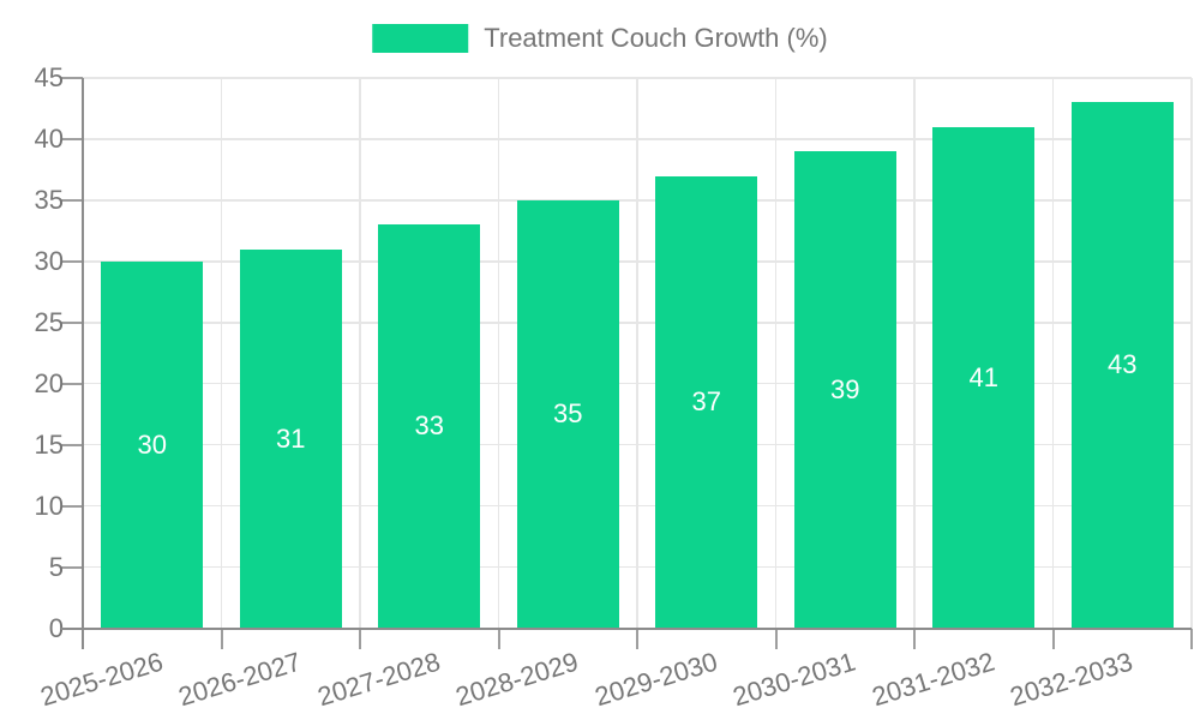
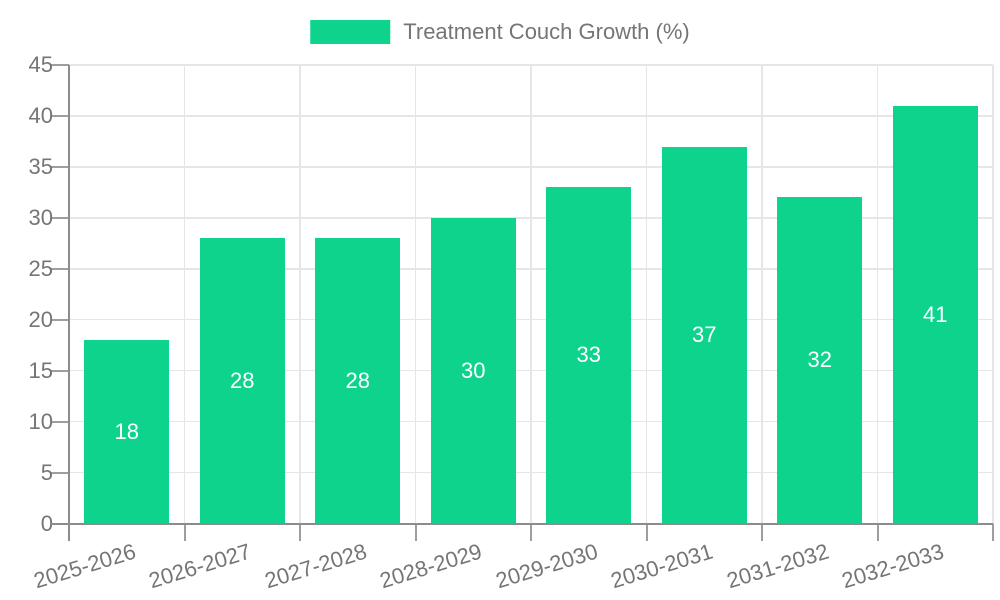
2025-2026: 30 -> 18
2026-2027: 31 -> 28
2027-2028: 33 -> 28
2028-2029: 35 -> 30
2029-2030: 37 -> 33
2030-2031: 39 -> 37
2031-2032: 41 -> 32
2032-2033: 43 -> 41
